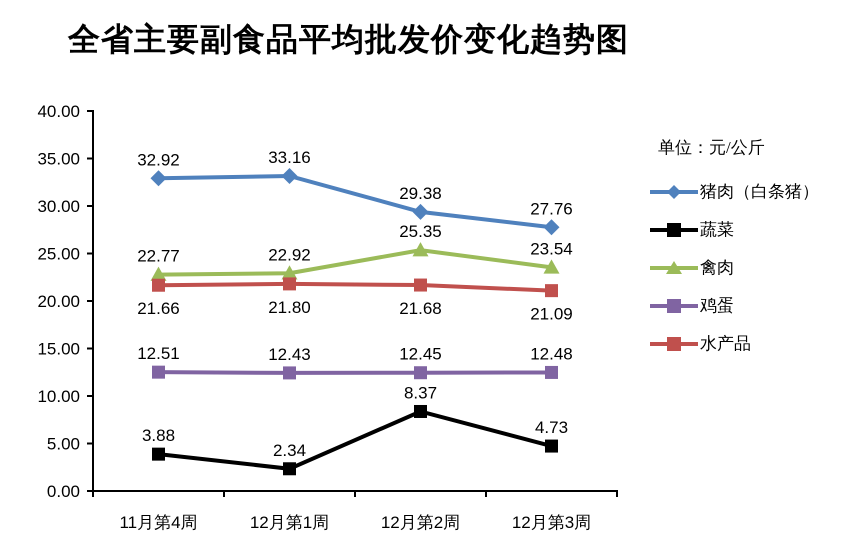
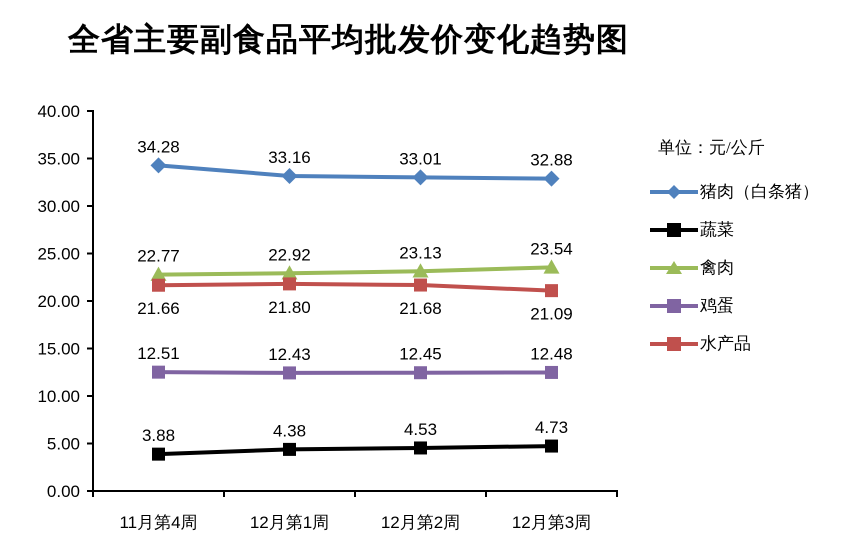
猪肉（白条猪）/11月第4周: 32.92 -> 34.28
蔬菜/12月第1周: 2.34 -> 4.38
猪肉（白条猪）/12月第2周: 29.38 -> 33.01
蔬菜/12月第2周: 8.37 -> 4.53
禽肉/12月第2周: 25.35 -> 23.13
猪肉（白条猪）/12月第3周: 27.76 -> 32.88
